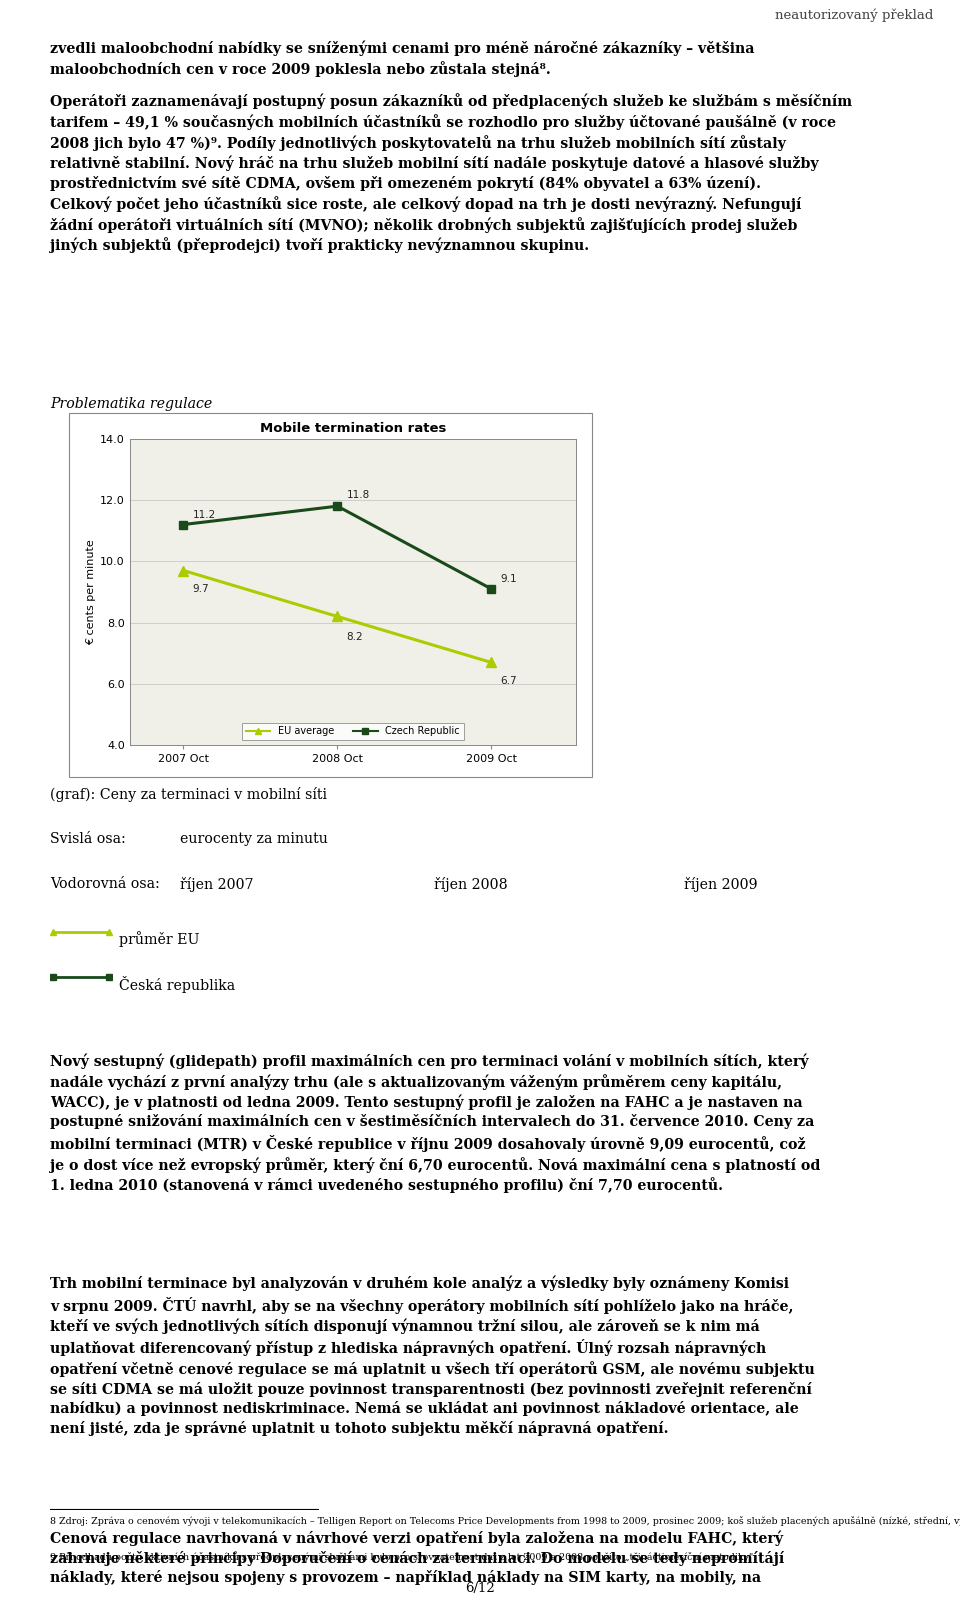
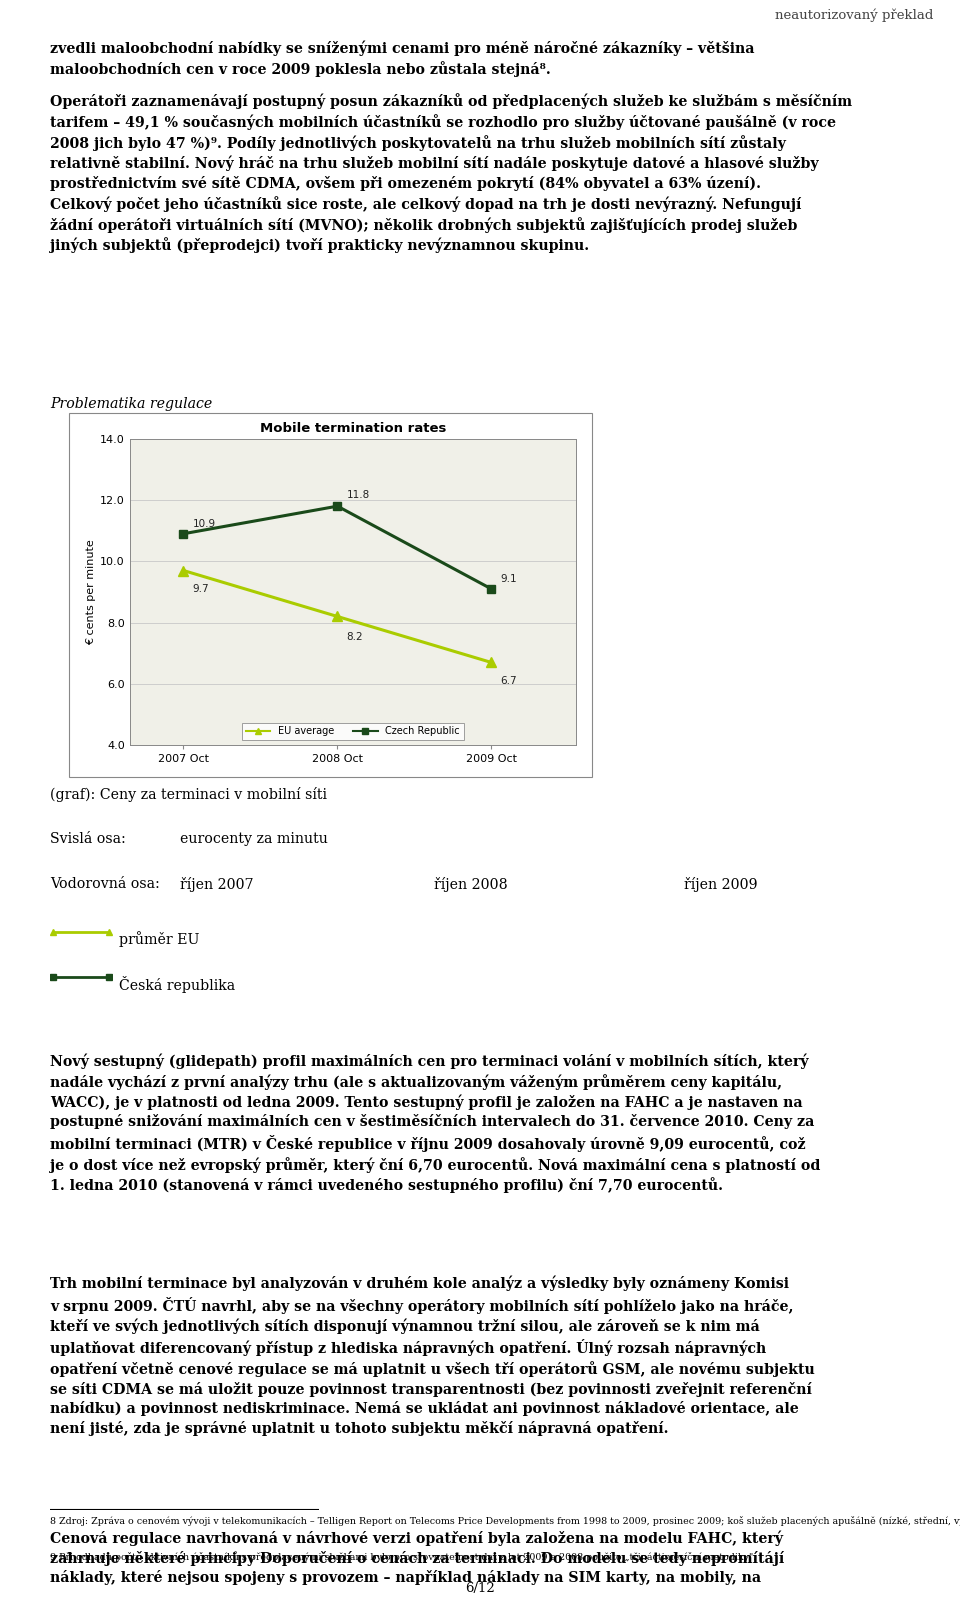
Czech Republic/2007 Oct: 11.2 -> 10.9
